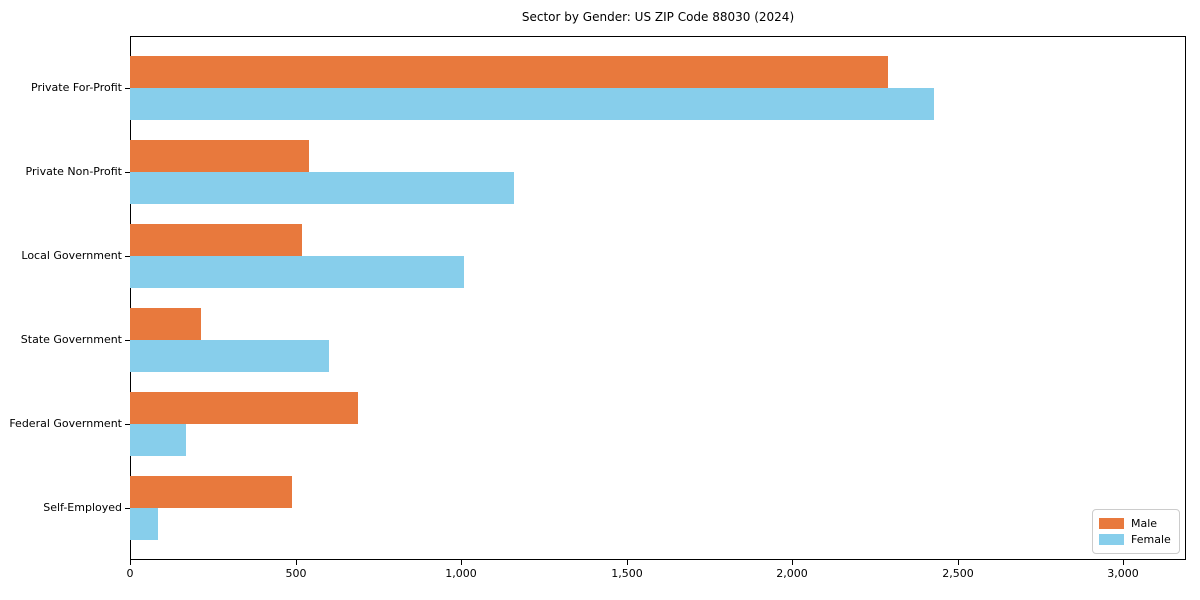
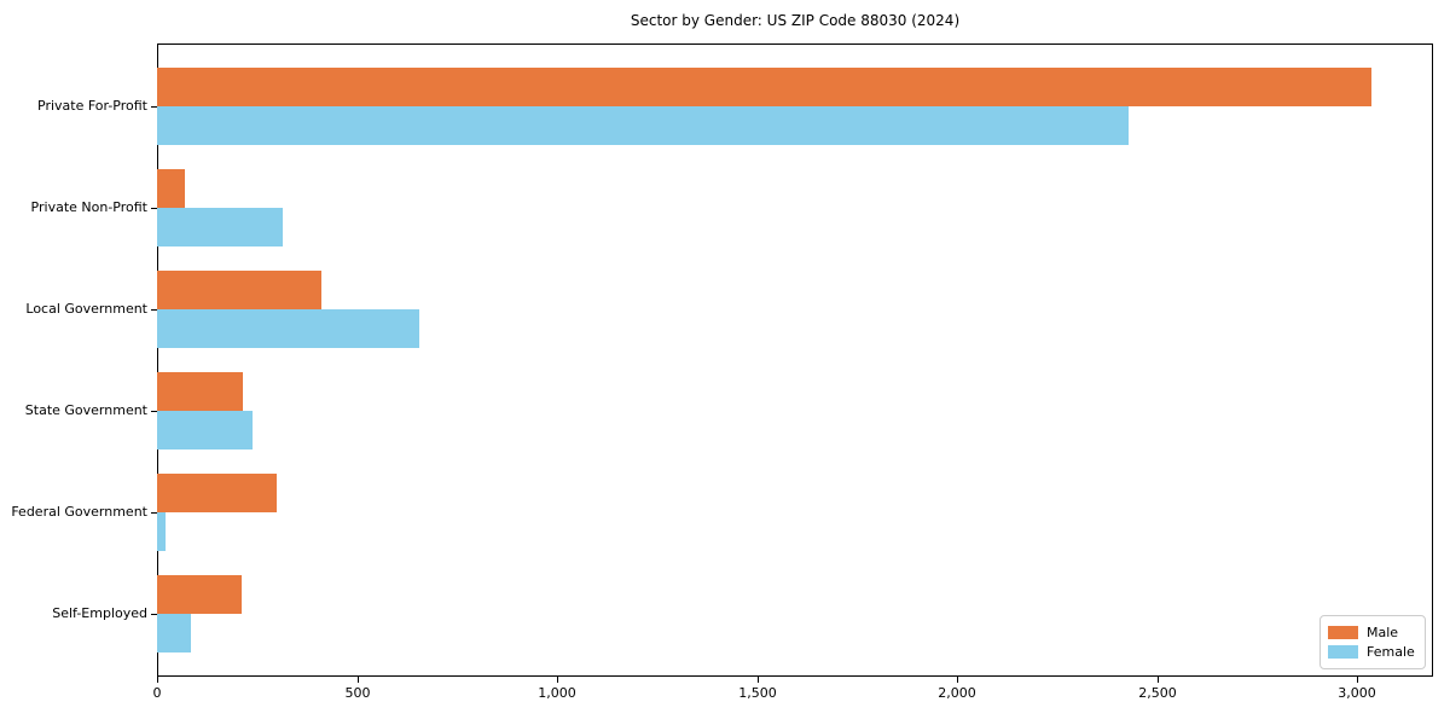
Male/Private For-Profit: 2290 -> 3040
Male/Private Non-Profit: 540 -> 70
Female/Private Non-Profit: 1160 -> 320
Male/Local Government: 520 -> 410
Female/Local Government: 1010 -> 660
Female/State Government: 600 -> 240
Male/Federal Government: 690 -> 300
Female/Federal Government: 170 -> 20
Male/Self-Employed: 490 -> 210
